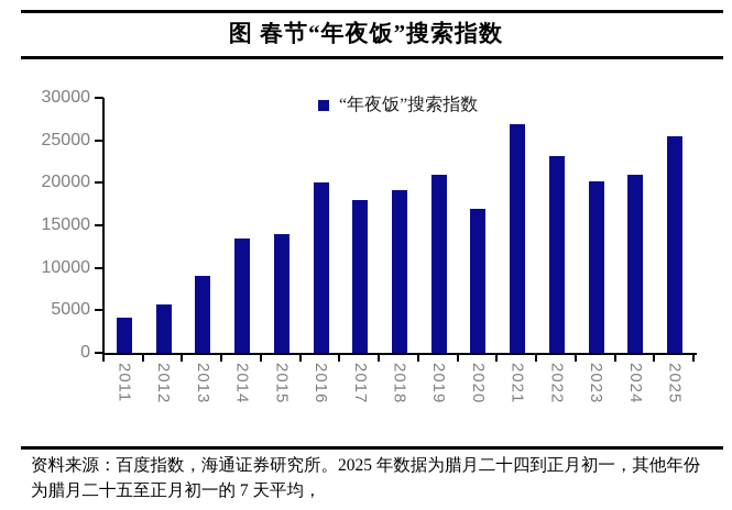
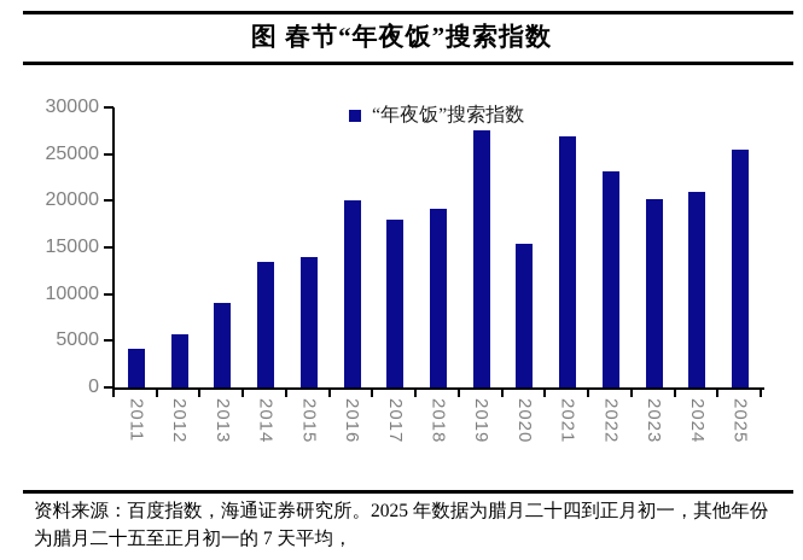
2019: 21000 -> 28000
2020: 17000 -> 15000
